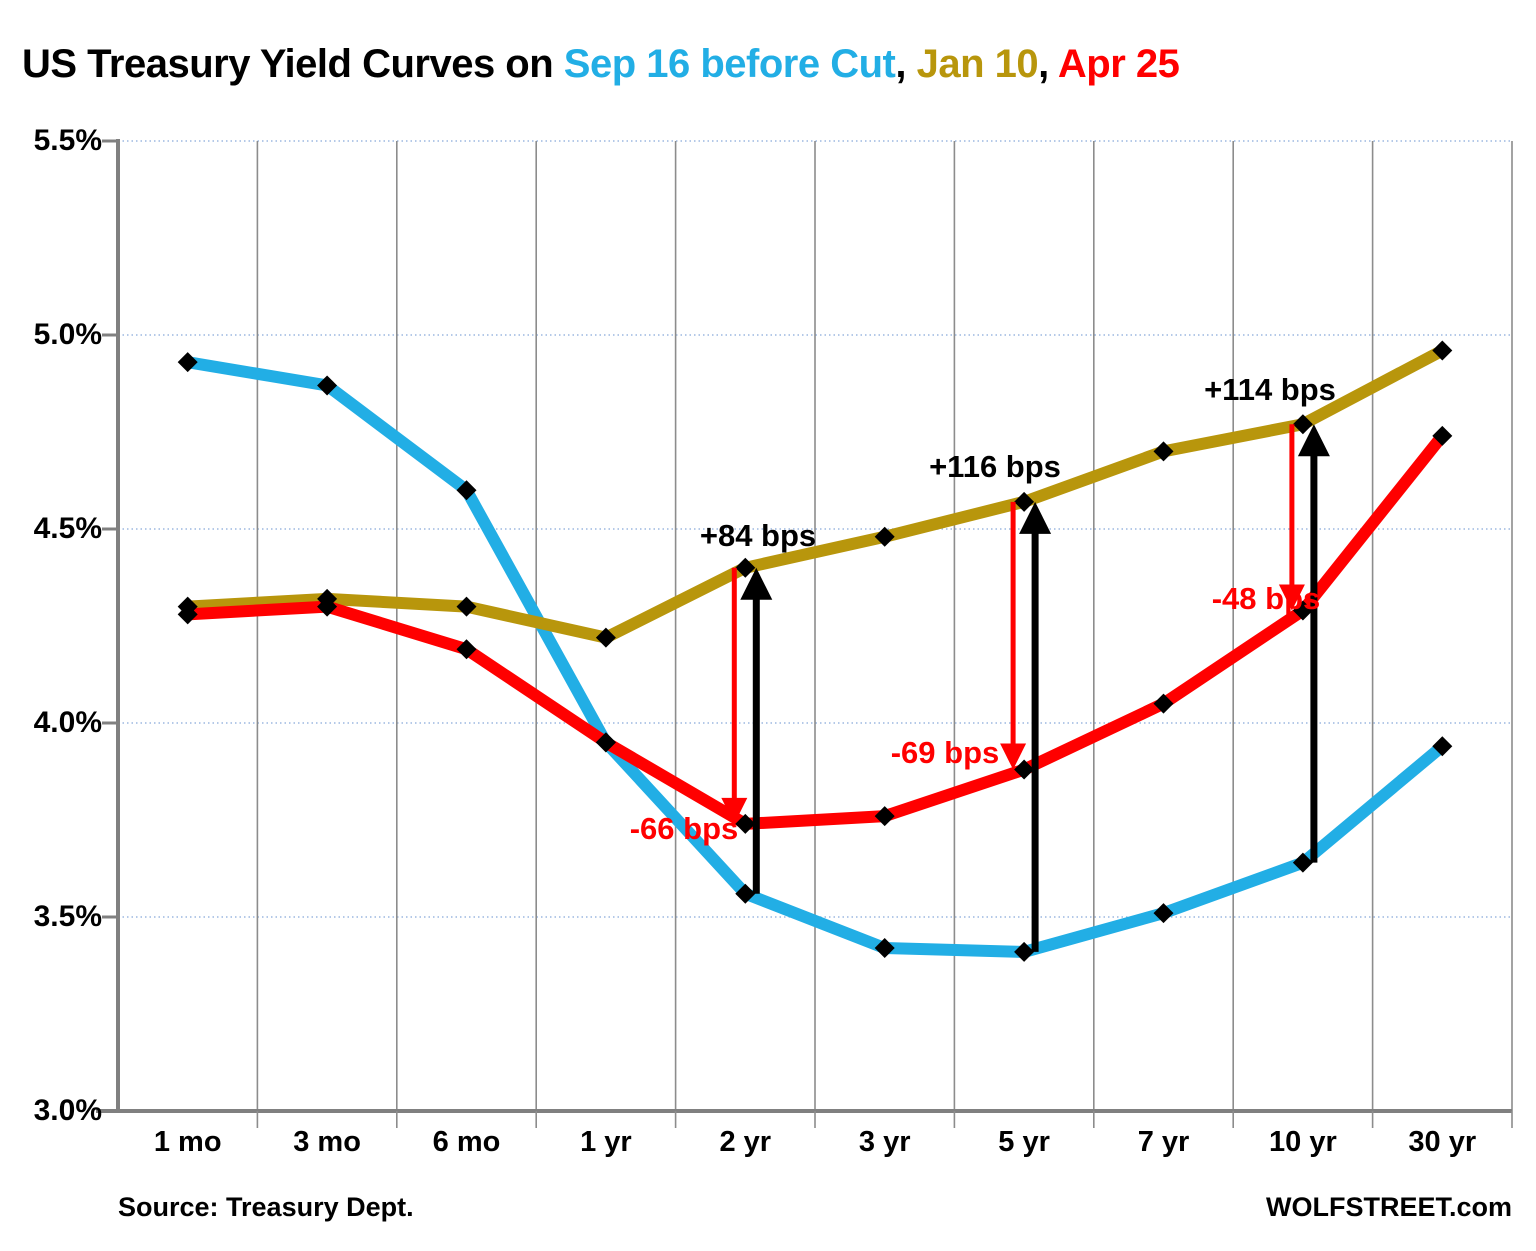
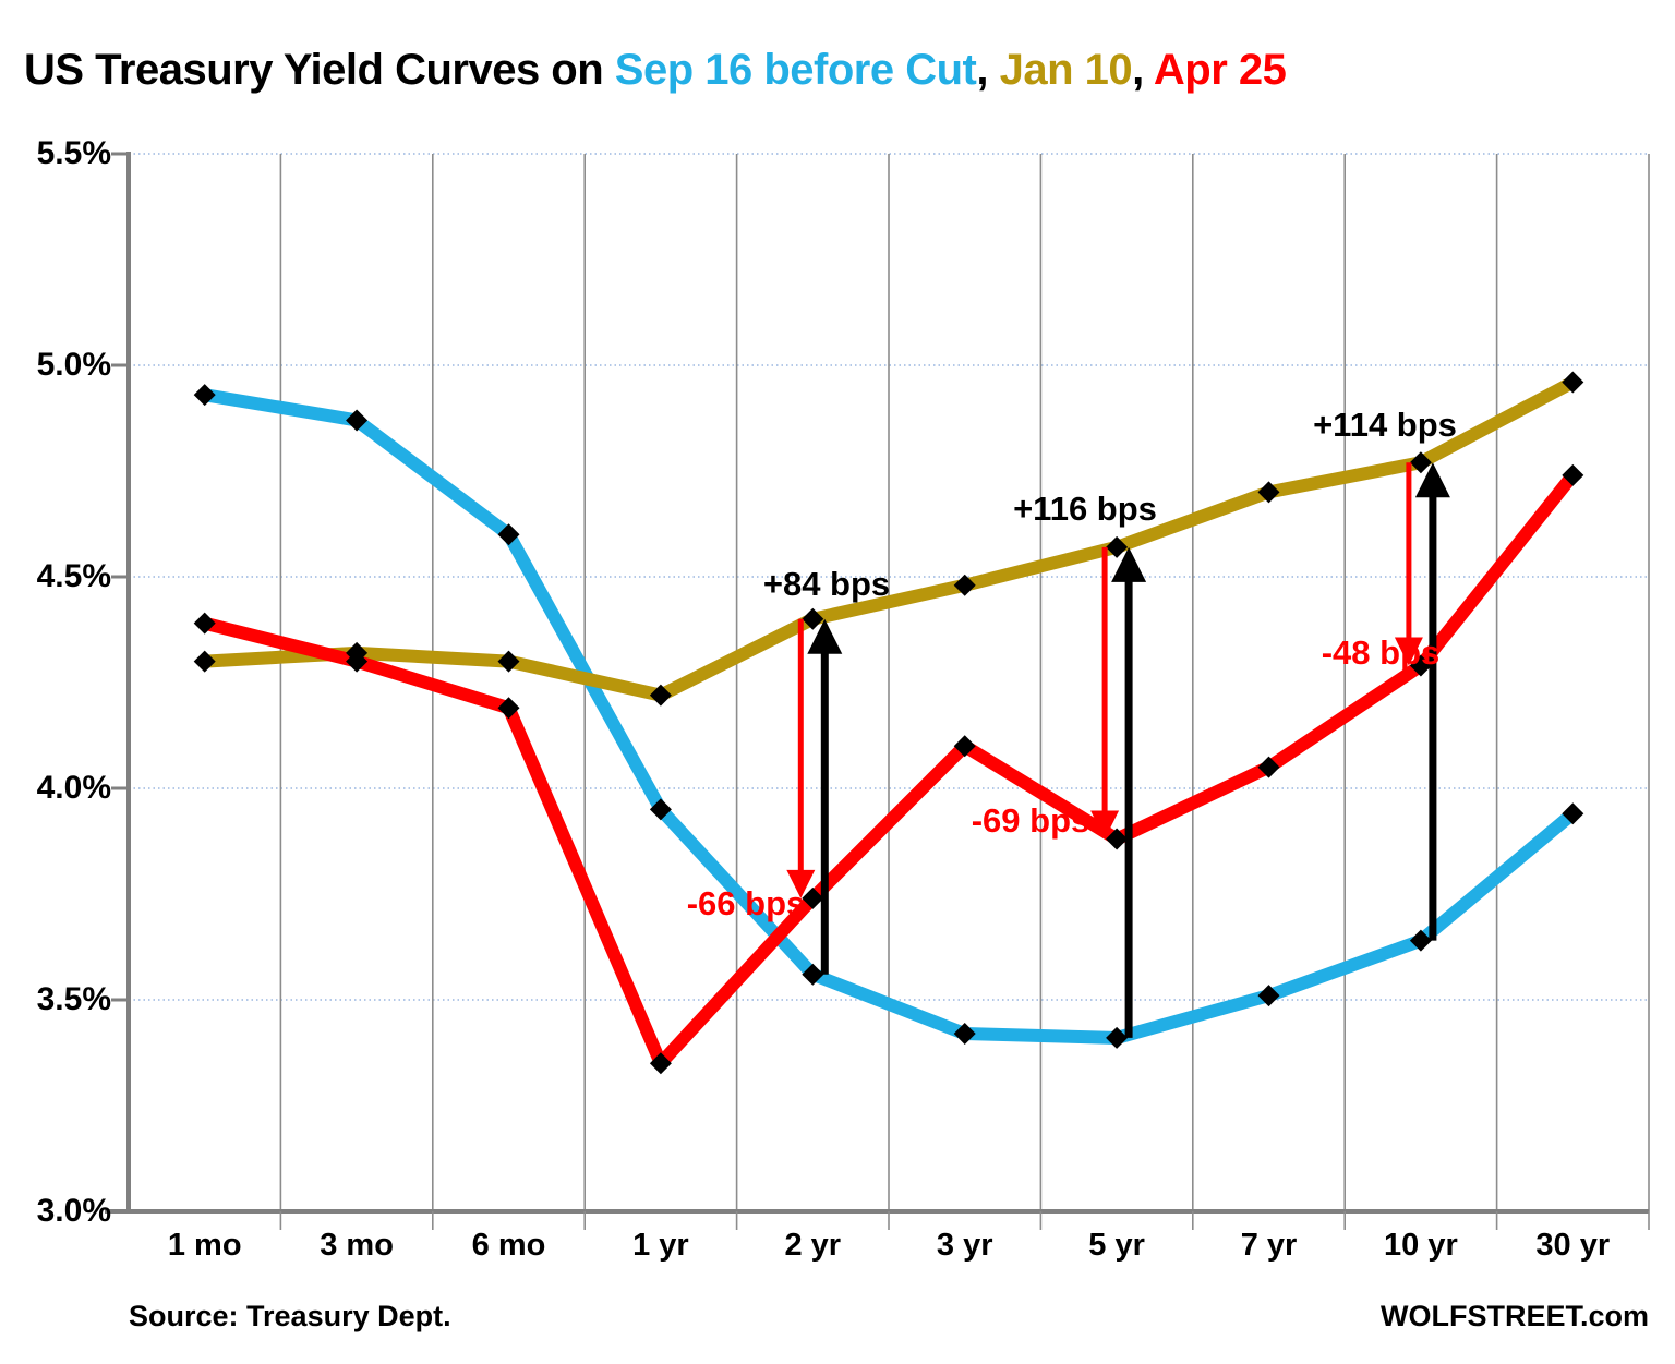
Apr 25/1 mo: 4.28% -> 4.39%
Apr 25/1 yr: 3.95% -> 3.35%
Apr 25/3 yr: 3.76% -> 4.10%
